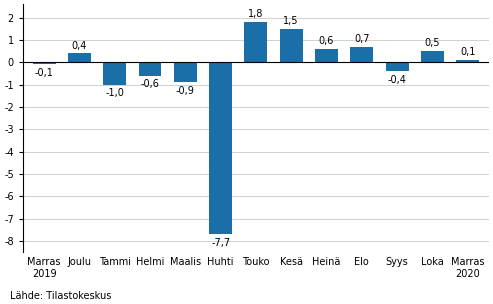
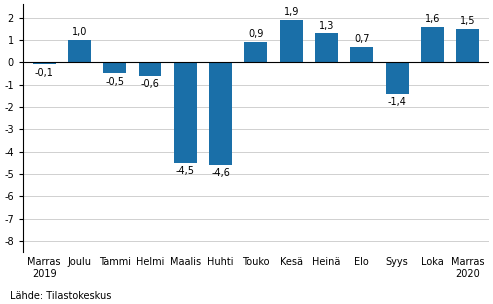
Joulu: 0,4 -> 1,0
Tammi: -1,0 -> -0,5
Maalis: -0,9 -> -4,5
Huhti: -7,7 -> -4,6
Touko: 1,8 -> 0,9
Kesä: 1,5 -> 1,9
Heinä: 0,6 -> 1,3
Syys: -0,4 -> -1,4
Loka: 0,5 -> 1,6
Marras 2020: 0,1 -> 1,5
